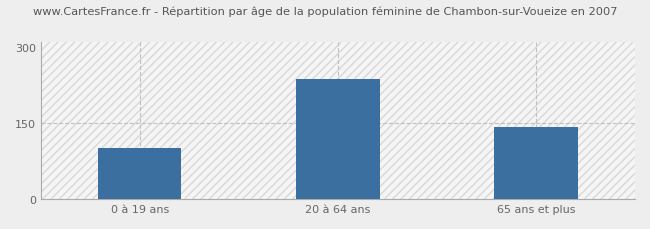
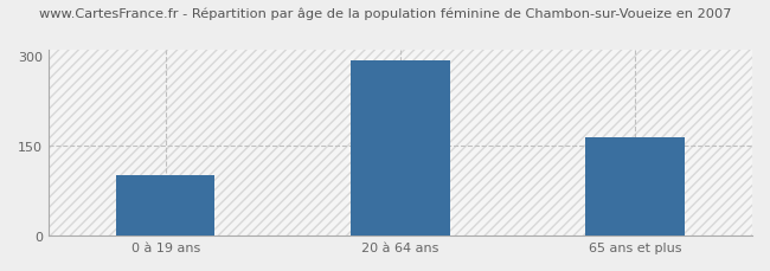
20 à 64 ans: 236 -> 291
65 ans et plus: 142 -> 163
